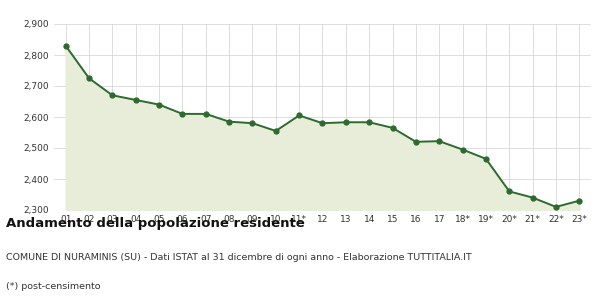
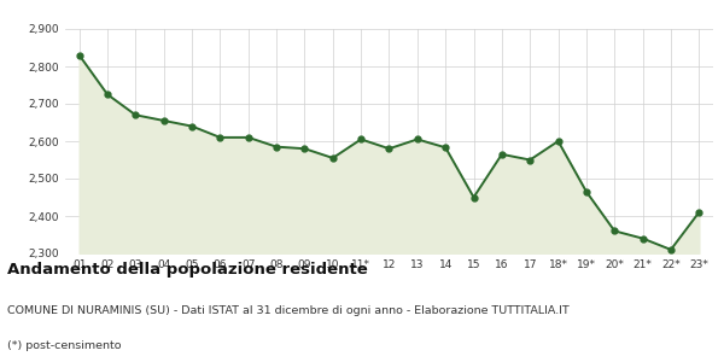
13: 2,583 -> 2,605
15: 2,565 -> 2,450
16: 2,520 -> 2,565
17: 2,522 -> 2,550
18*: 2,495 -> 2,600
23*: 2,330 -> 2,410
